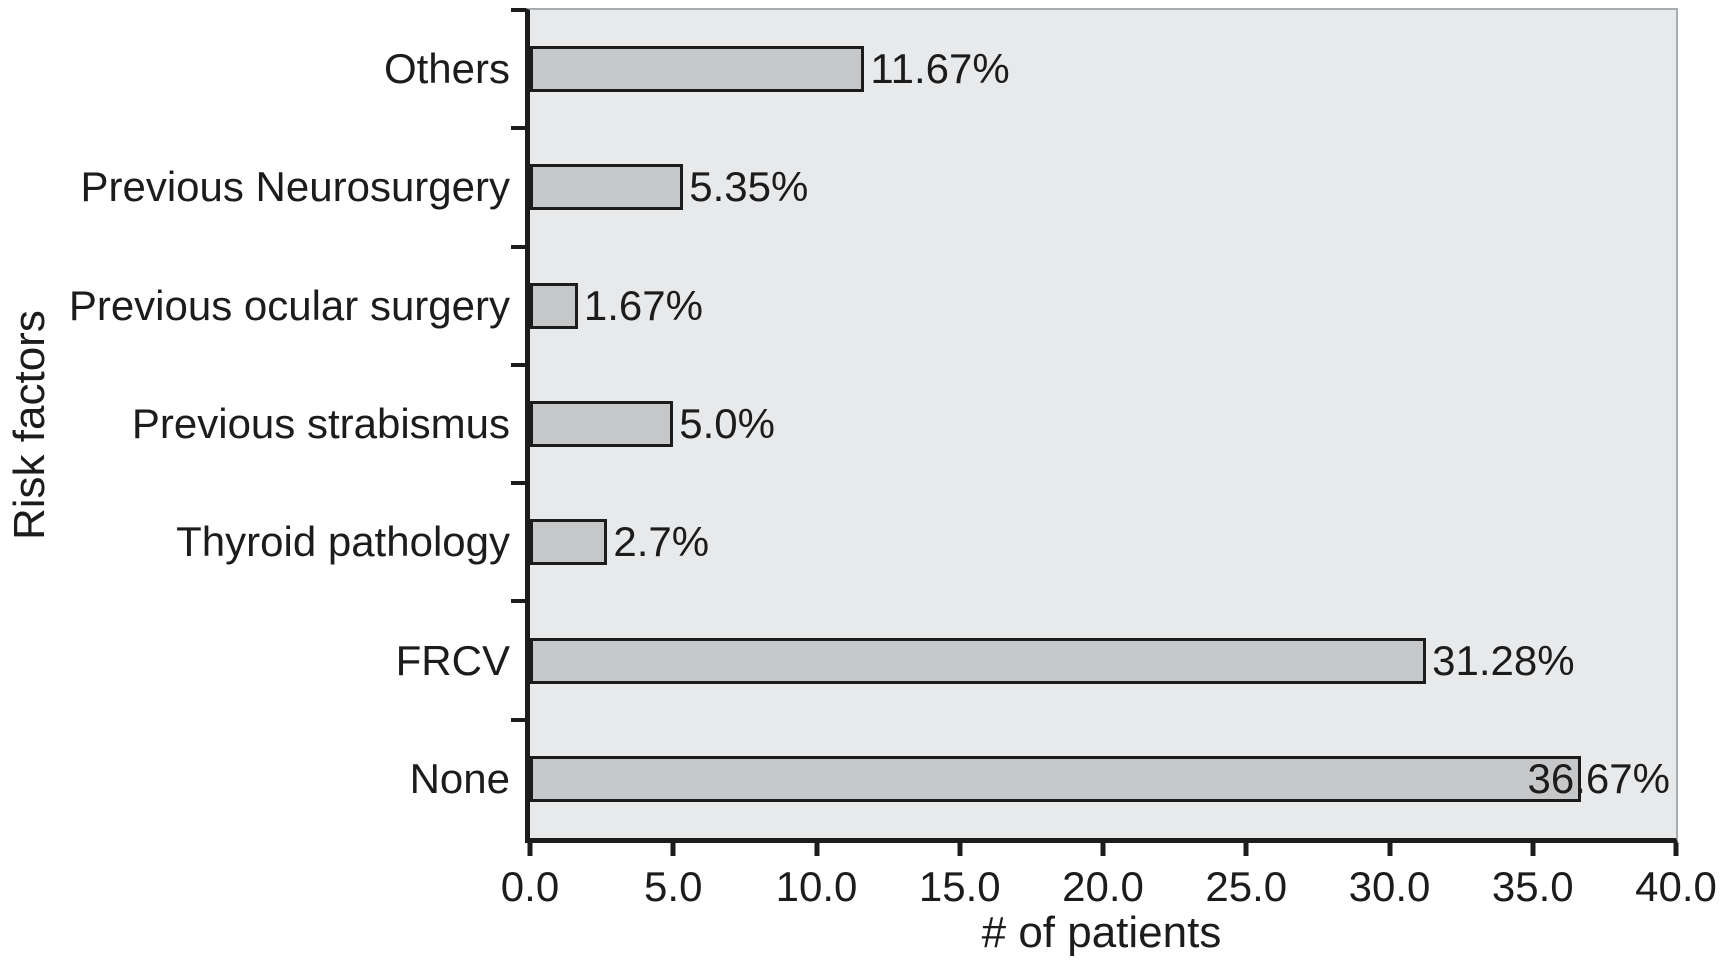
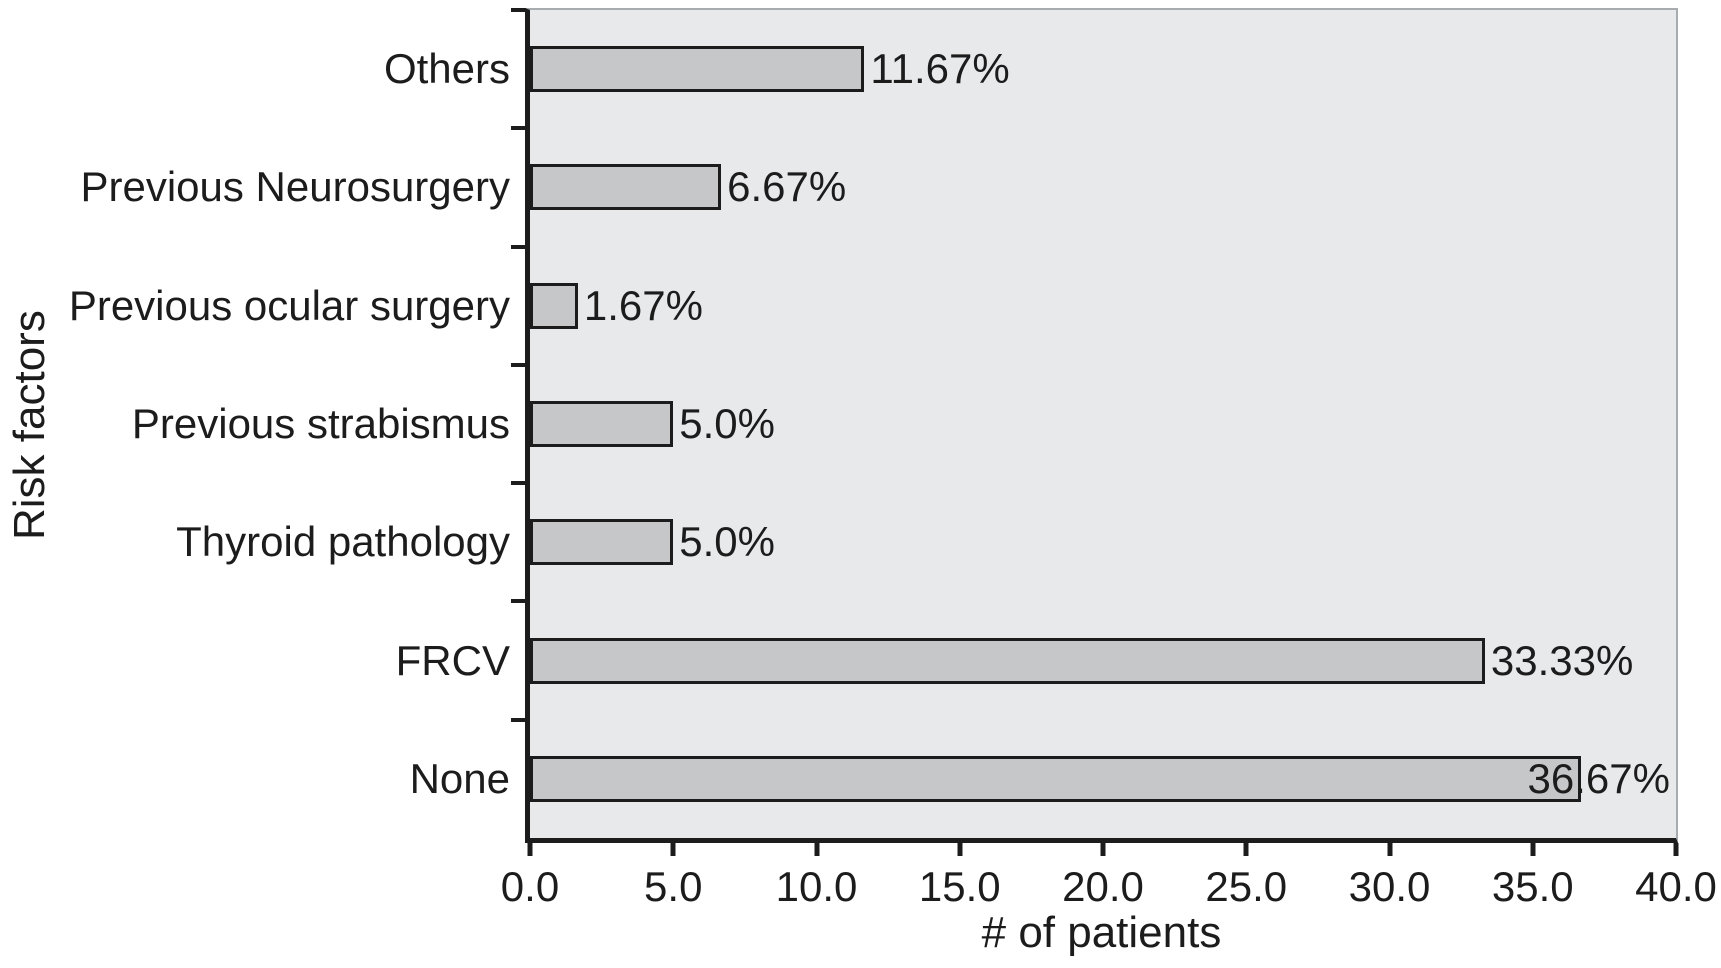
Previous Neurosurgery: 5.35% -> 6.67%
Thyroid pathology: 2.7% -> 5.0%
FRCV: 31.28% -> 33.33%
